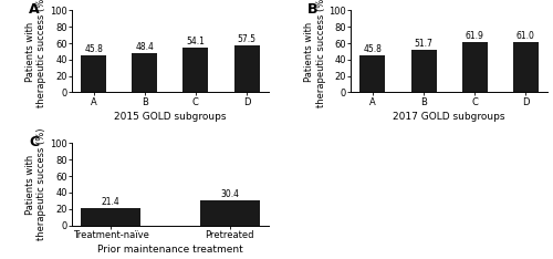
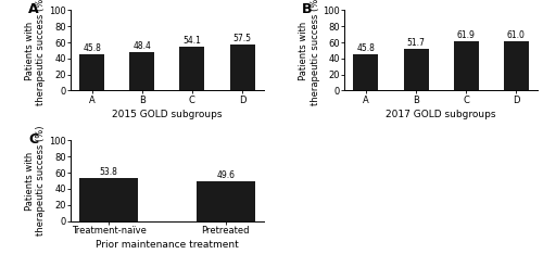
Treatment-naïve: 21.4 -> 53.8
Pretreated: 30.4 -> 49.6
